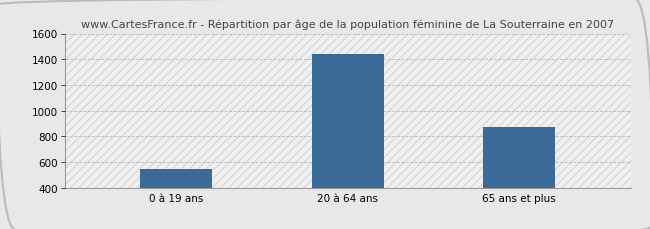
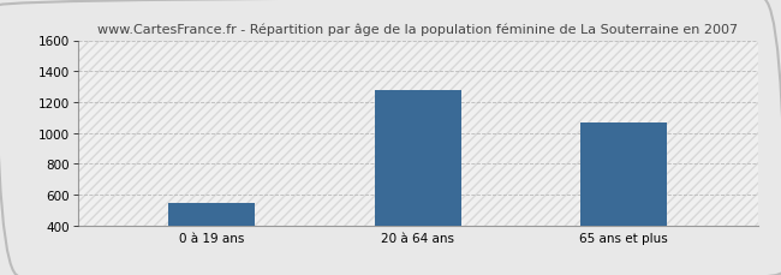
20 à 64 ans: 1440 -> 1280
65 ans et plus: 880 -> 1070
